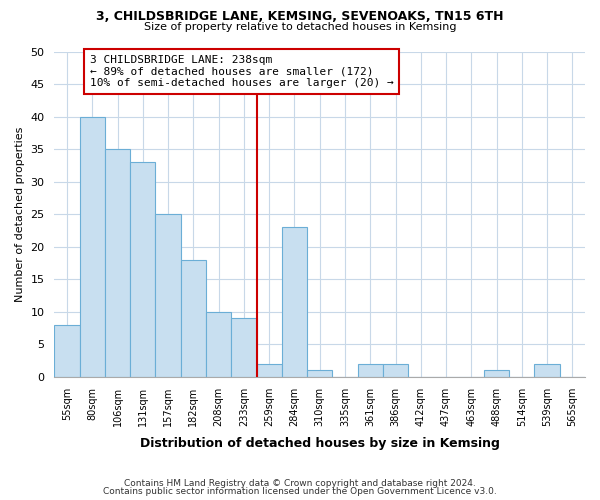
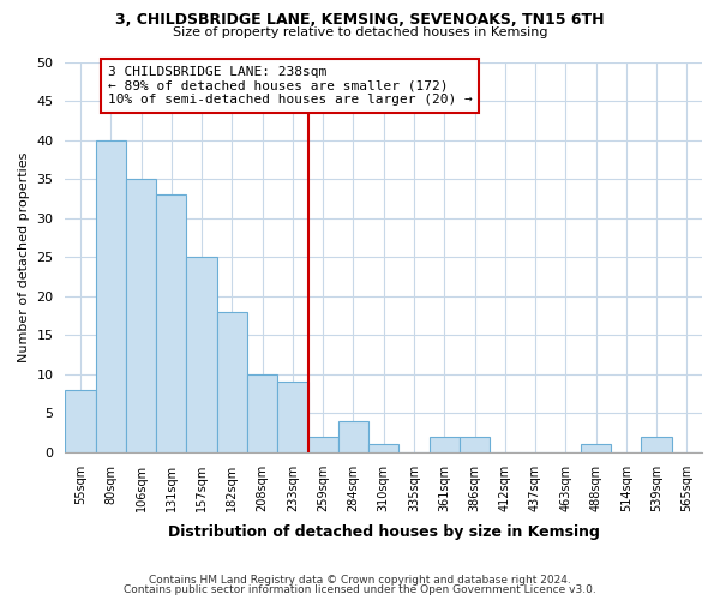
284sqm: 23 -> 4
